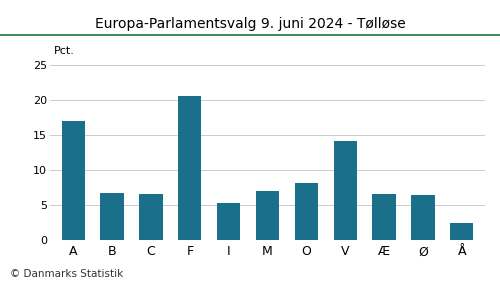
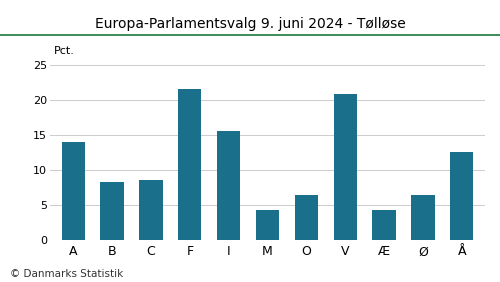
A: 17.0 -> 14.0
B: 6.7 -> 8.2
C: 6.5 -> 8.6
F: 20.5 -> 21.6
I: 5.3 -> 15.6
M: 6.9 -> 4.2
O: 8.1 -> 6.4
V: 14.1 -> 20.8
Æ: 6.5 -> 4.2
Å: 2.4 -> 12.6
